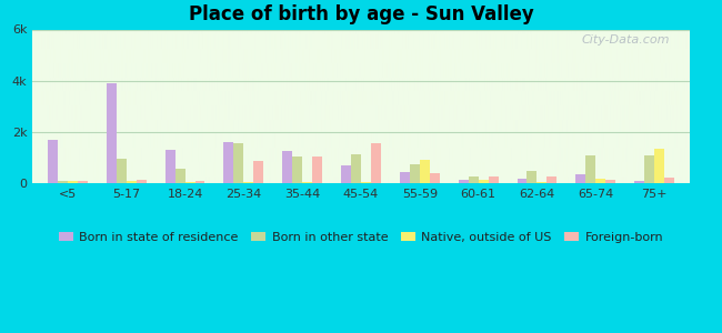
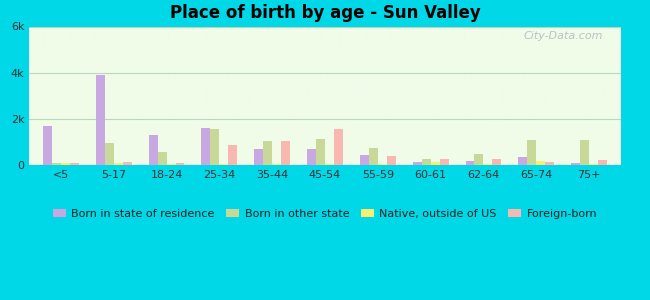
Born in state of residence/35-44: 1.25k -> 0.70k
Native, outside of US/55-59: 0.90k -> 0.06k
Native, outside of US/75+: 1.35k -> 0.06k
